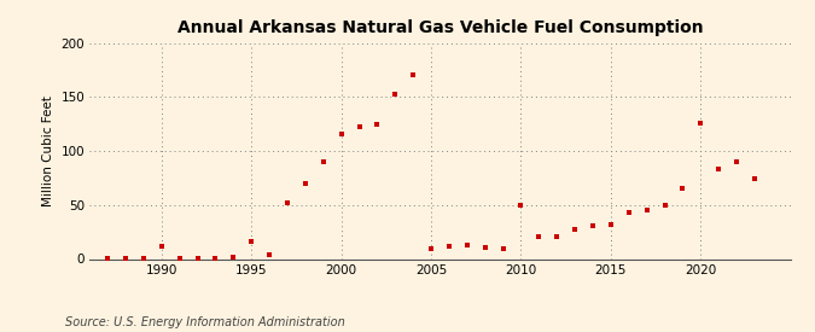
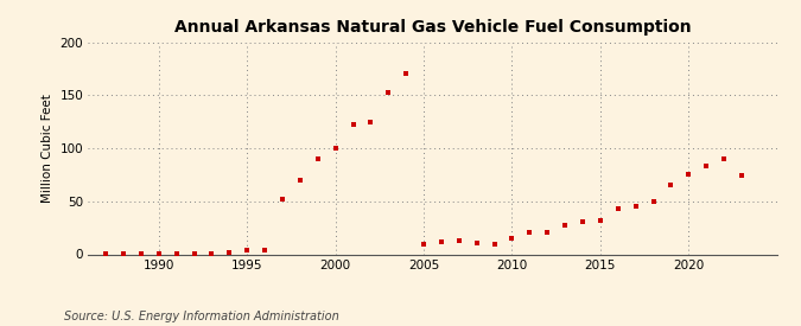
1990: 12 -> 1
1995: 16 -> 4
2000: 116 -> 100
2010: 50 -> 15
2020: 126 -> 75
